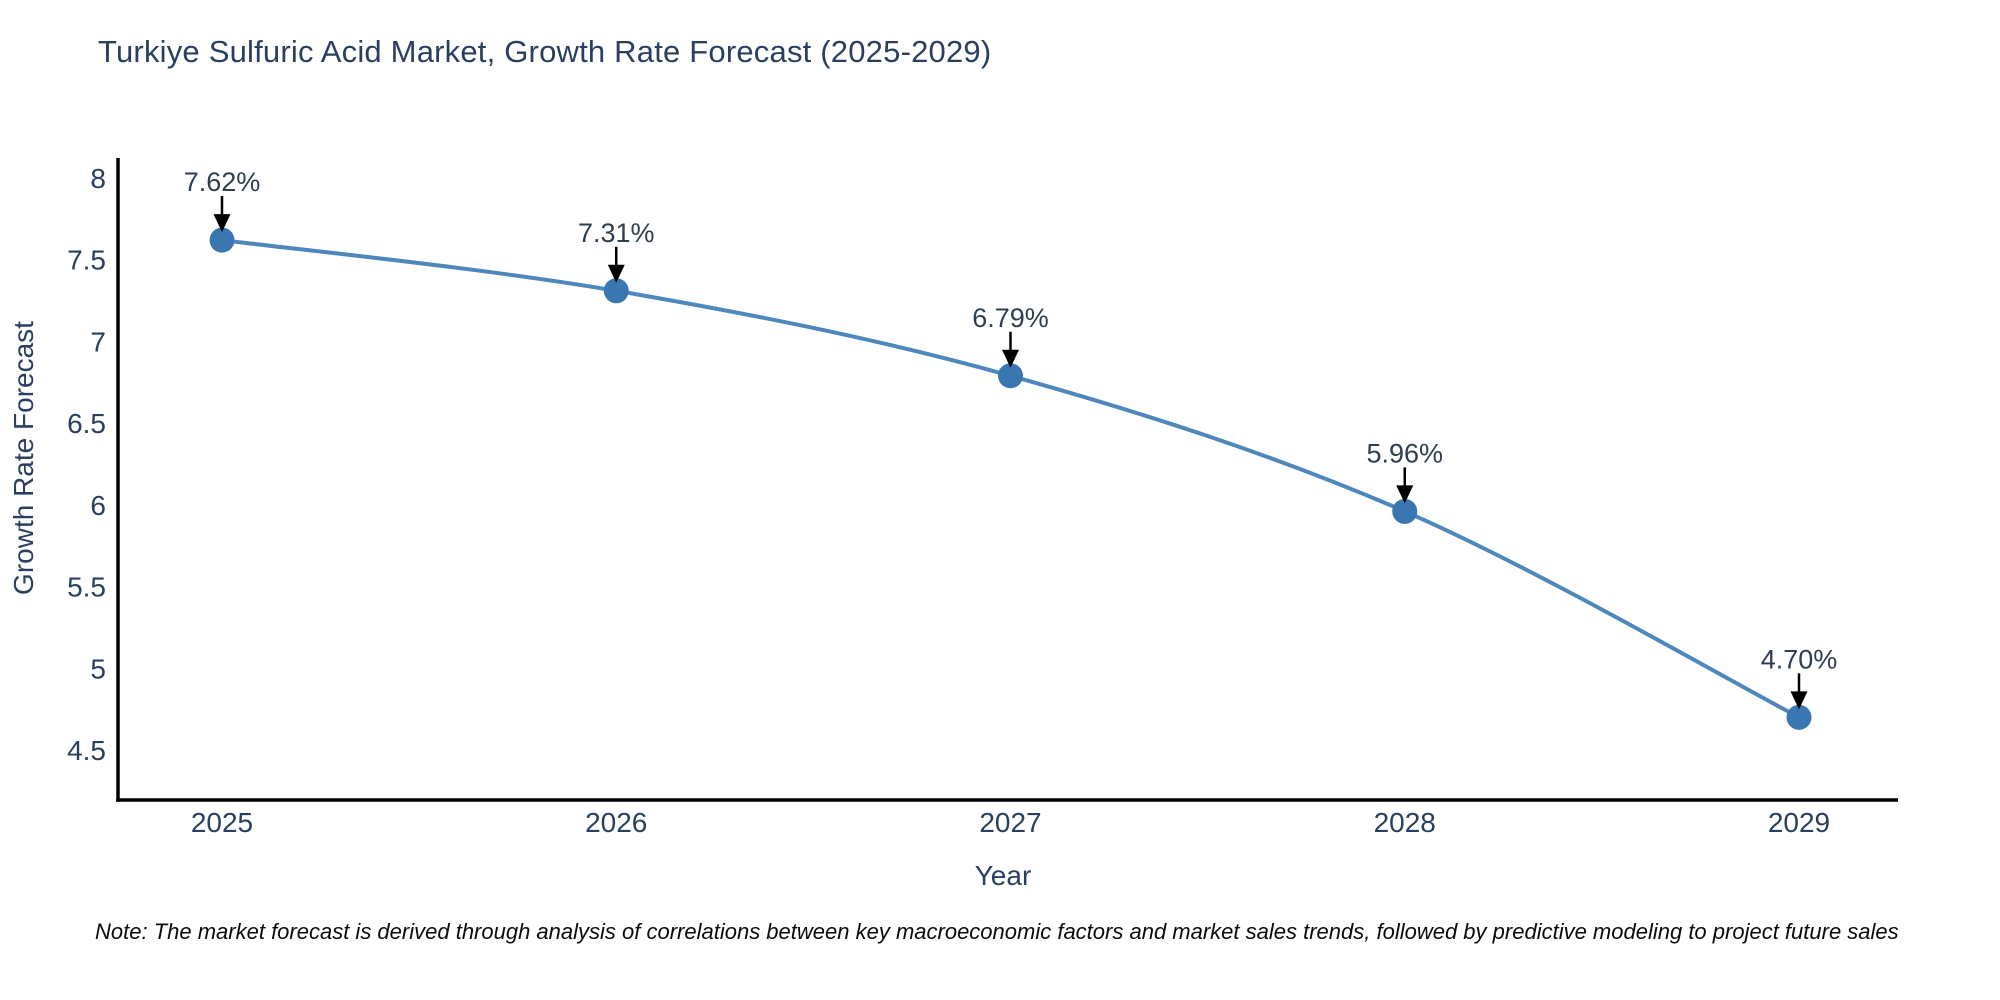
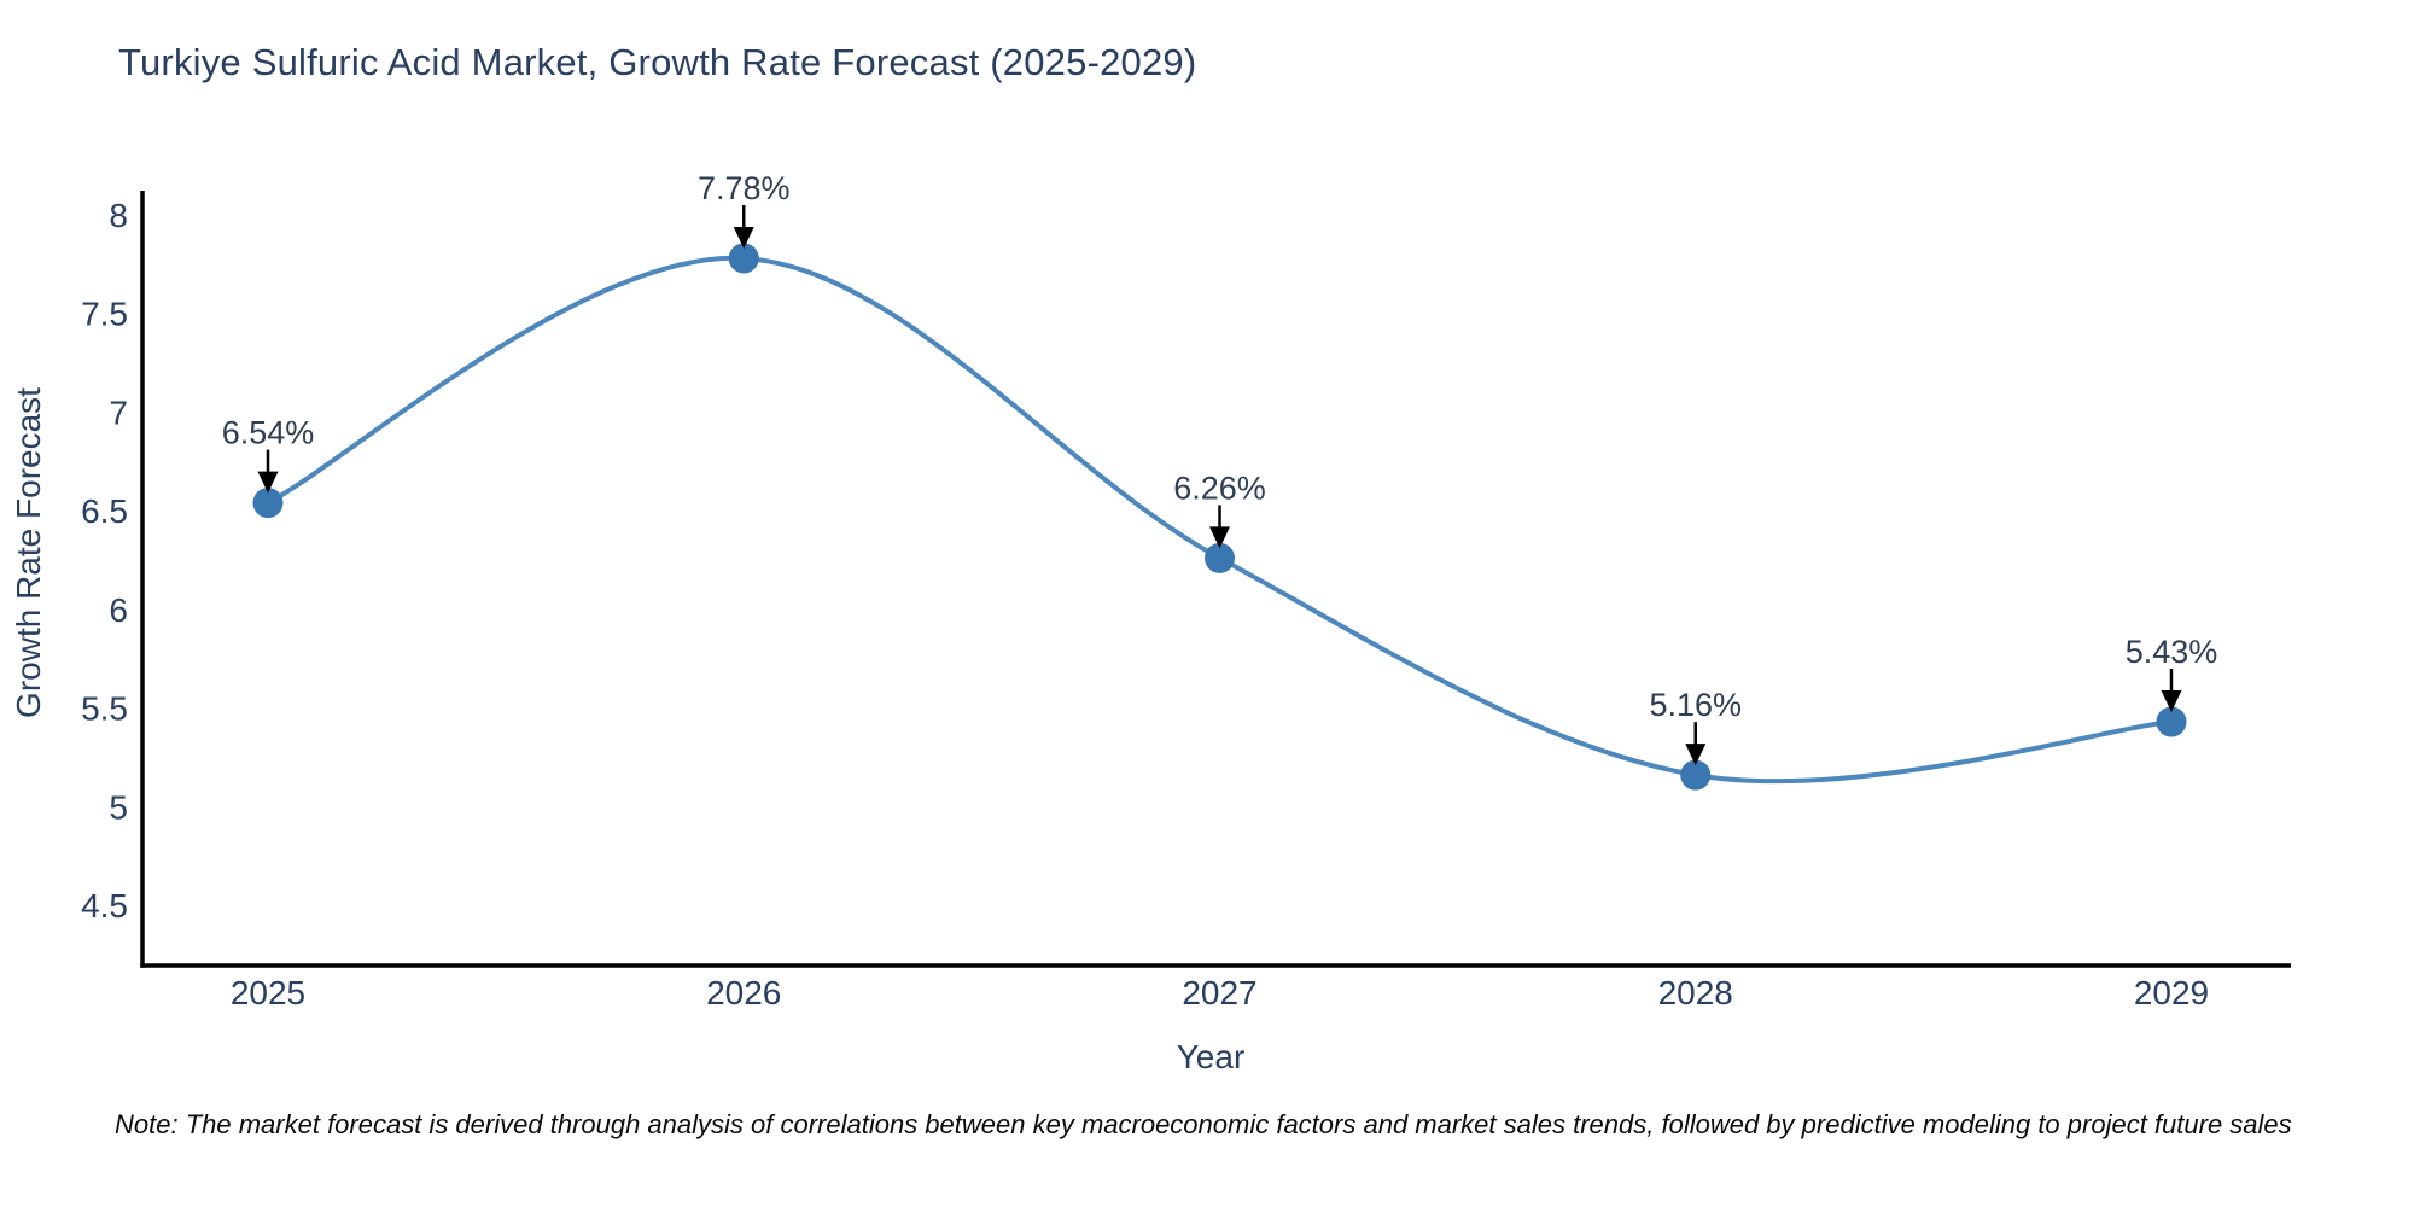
2025: 7.62% -> 6.54%
2026: 7.31% -> 7.78%
2027: 6.79% -> 6.26%
2028: 5.96% -> 5.16%
2029: 4.70% -> 5.43%
